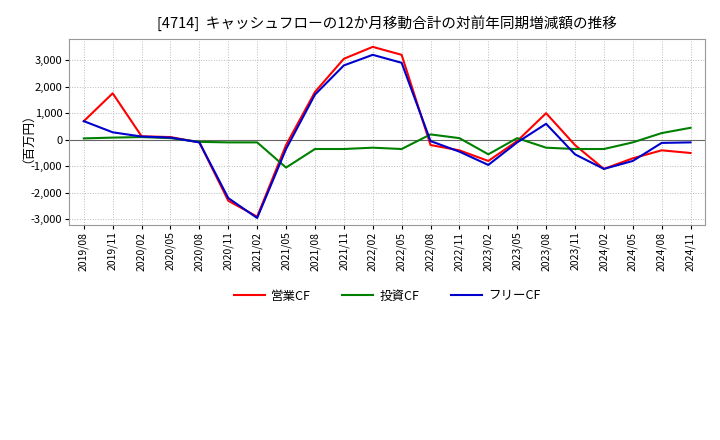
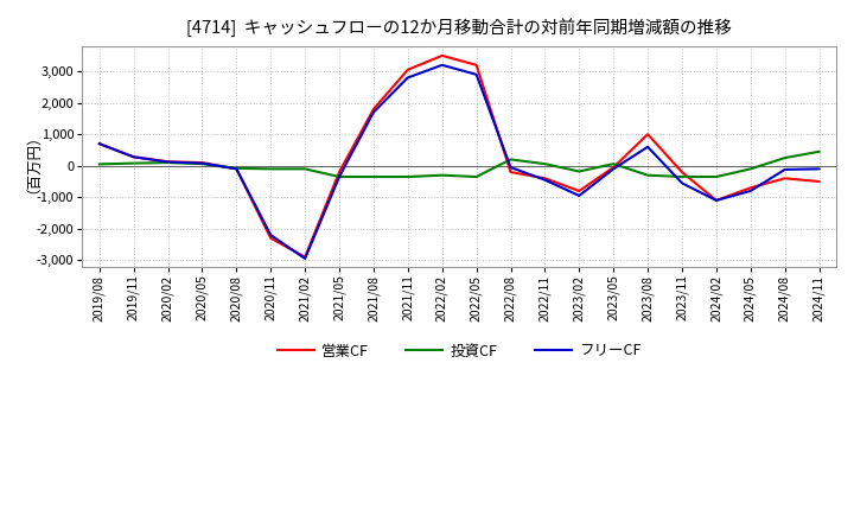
営業CF/2019/11: 1,750 -> 280
投資CF/2021/05: -1,050 -> -350
投資CF/2023/02: -550 -> -180
